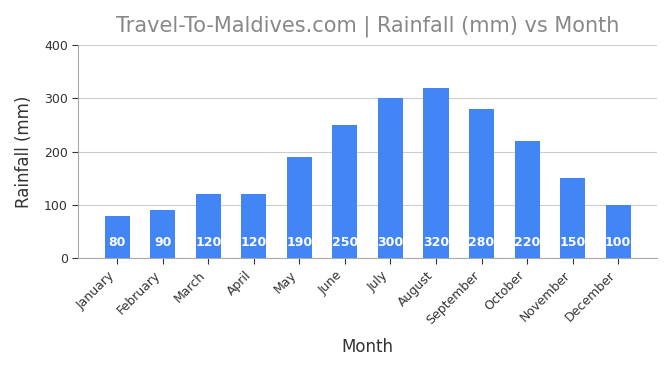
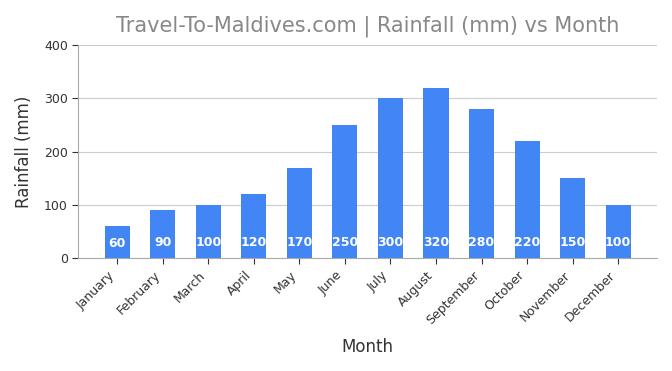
January: 80 -> 60
March: 120 -> 100
May: 190 -> 170
